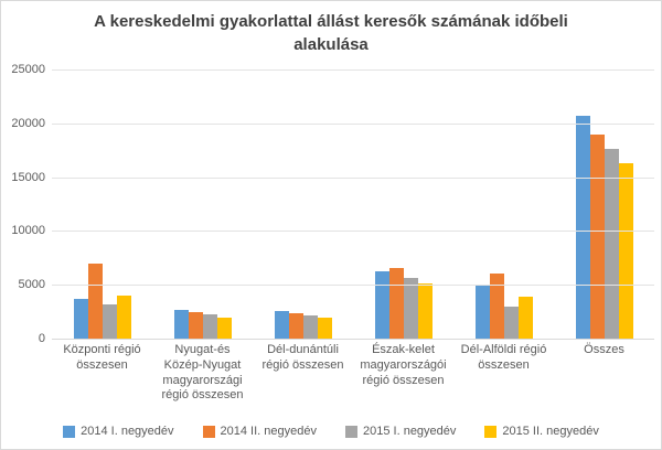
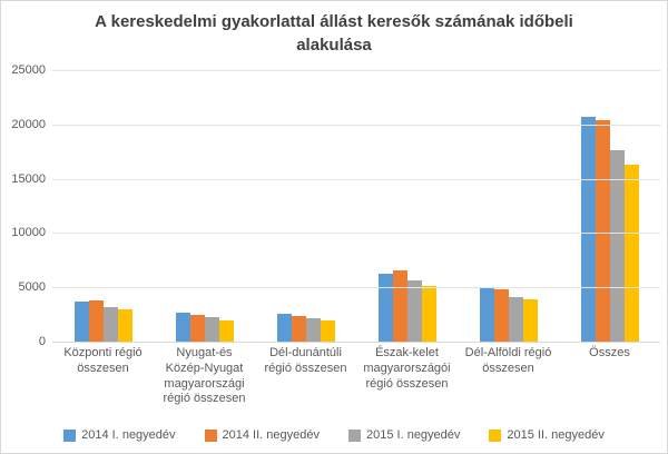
2014 II. negyedév/Központi régió összesen: 7000 -> 4000
2015 II. negyedév/Központi régió összesen: 4000 -> 3000
2014 II. negyedév/Dél-Alföldi régió összesen: 6000 -> 5000
2015 I. negyedév/Dél-Alföldi régió összesen: 3000 -> 4000
2014 II. negyedév/Összes: 19000 -> 20000
